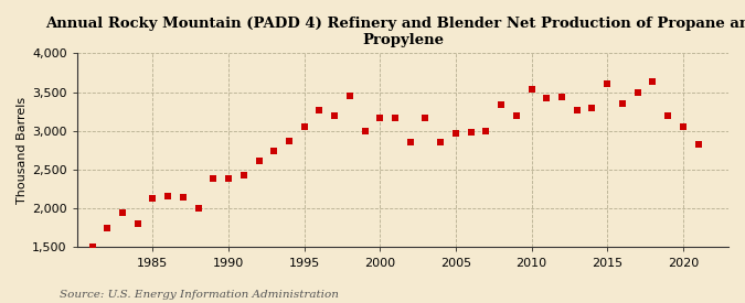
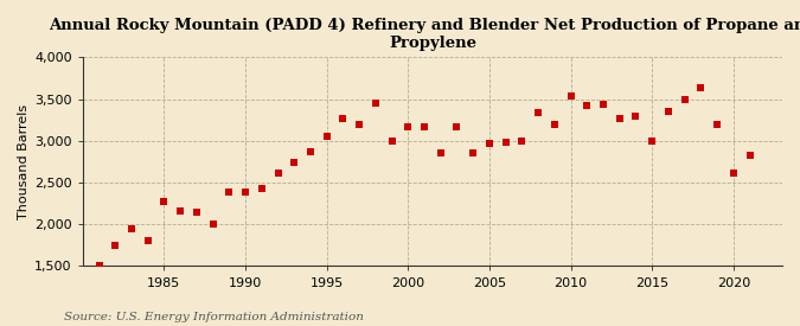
1985: 2,130 -> 2,280
2015: 3,610 -> 3,000
2020: 3,050 -> 2,620
